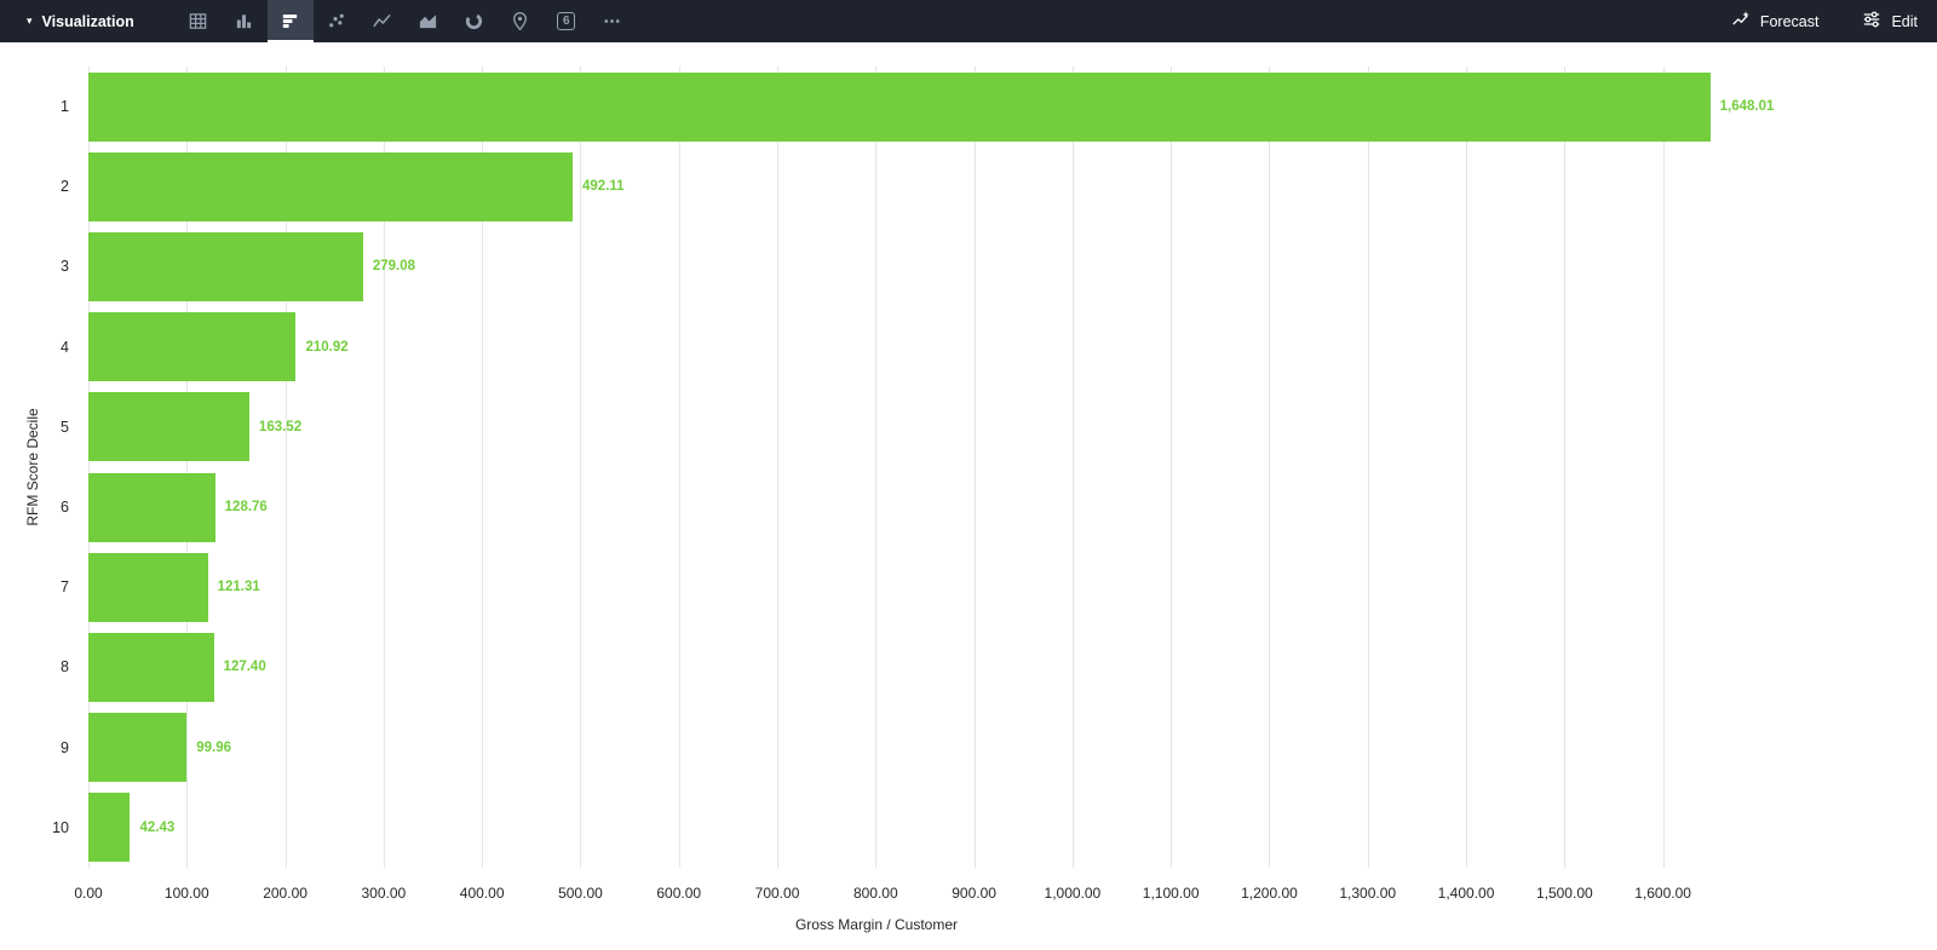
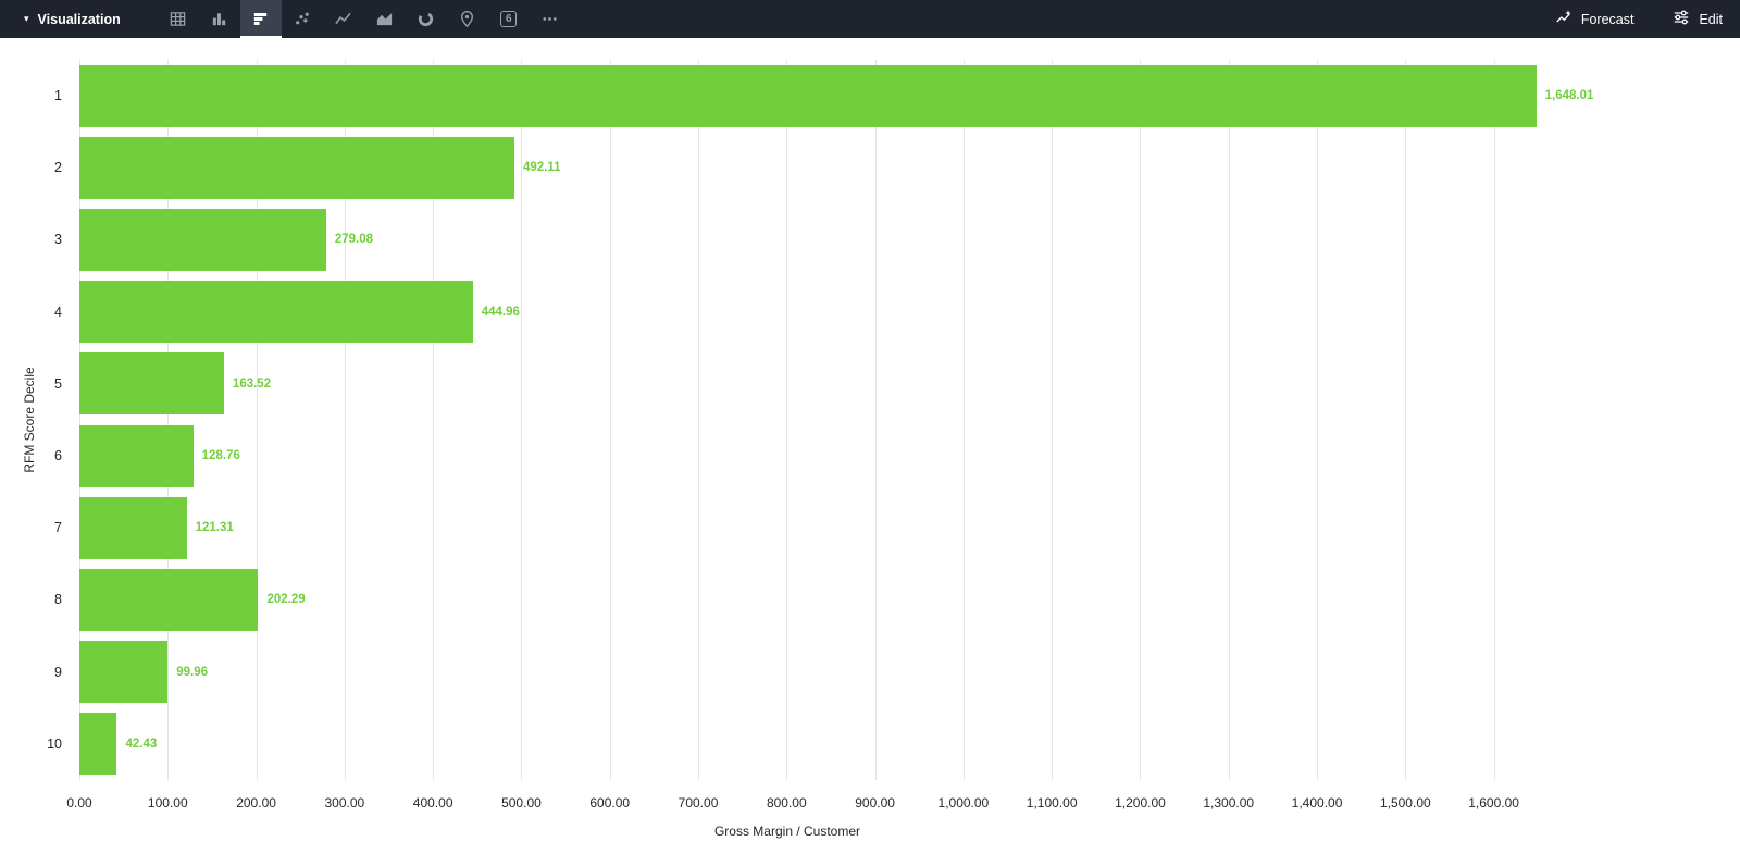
4: 210.92 -> 444.96
8: 127.40 -> 202.29
